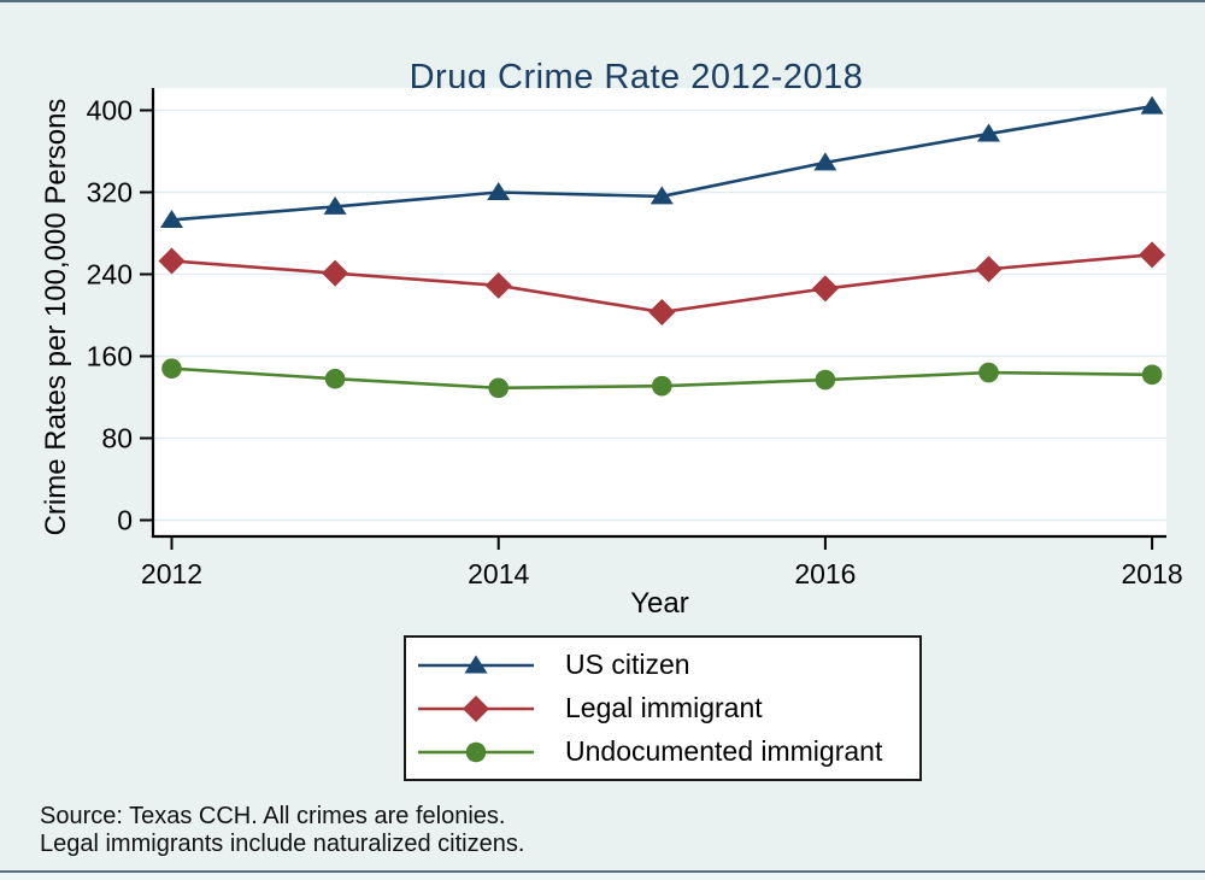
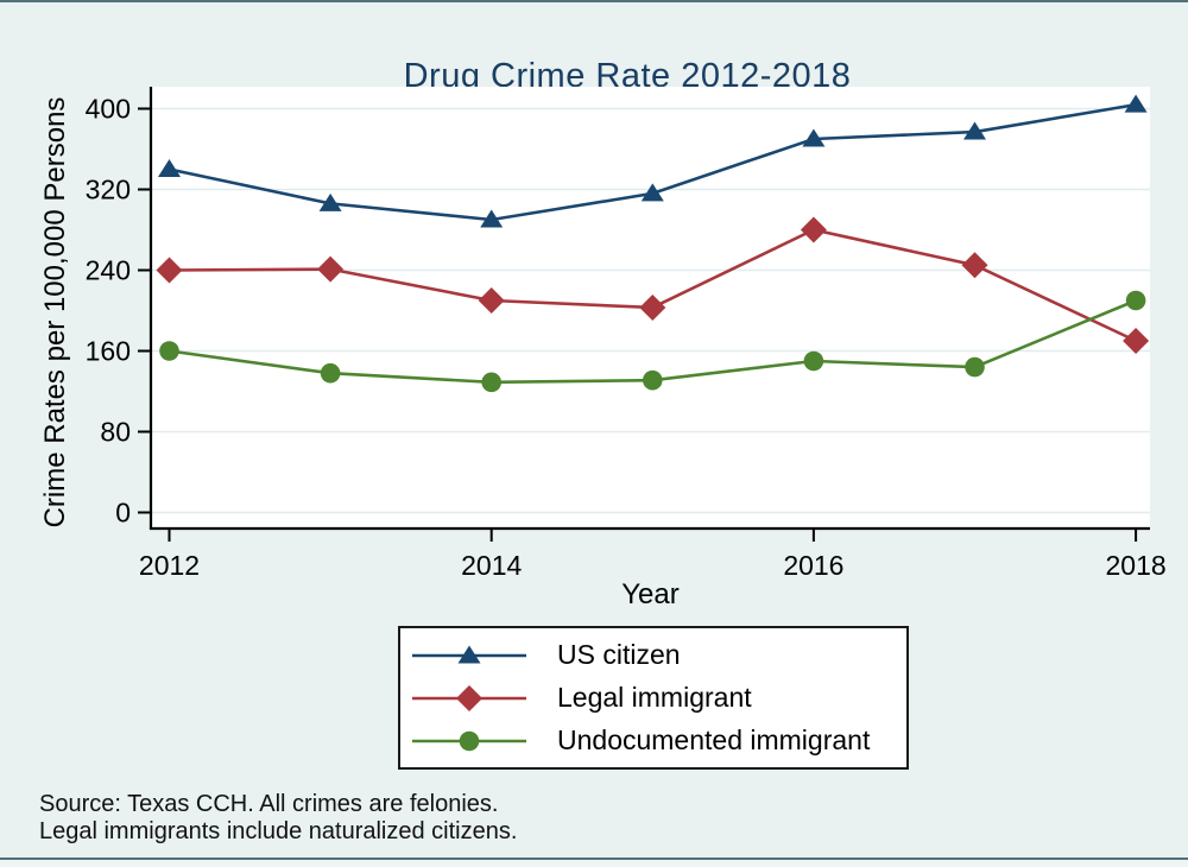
US citizen/2012: 290 -> 340
Legal immigrant/2012: 250 -> 240
Undocumented immigrant/2012: 150 -> 160
US citizen/2014: 320 -> 290
Legal immigrant/2014: 230 -> 210
US citizen/2016: 350 -> 370
Legal immigrant/2016: 230 -> 280
Undocumented immigrant/2016: 140 -> 150
Legal immigrant/2018: 260 -> 170
Undocumented immigrant/2018: 140 -> 210
